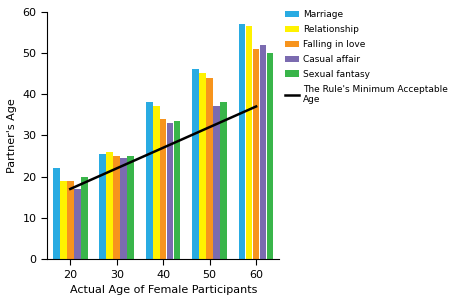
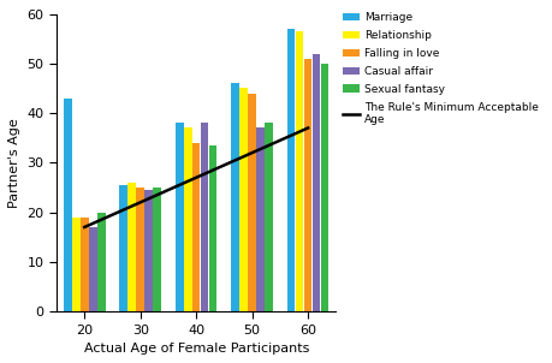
Marriage/20: 22.0 -> 43.0
Casual affair/40: 33.0 -> 38.0
